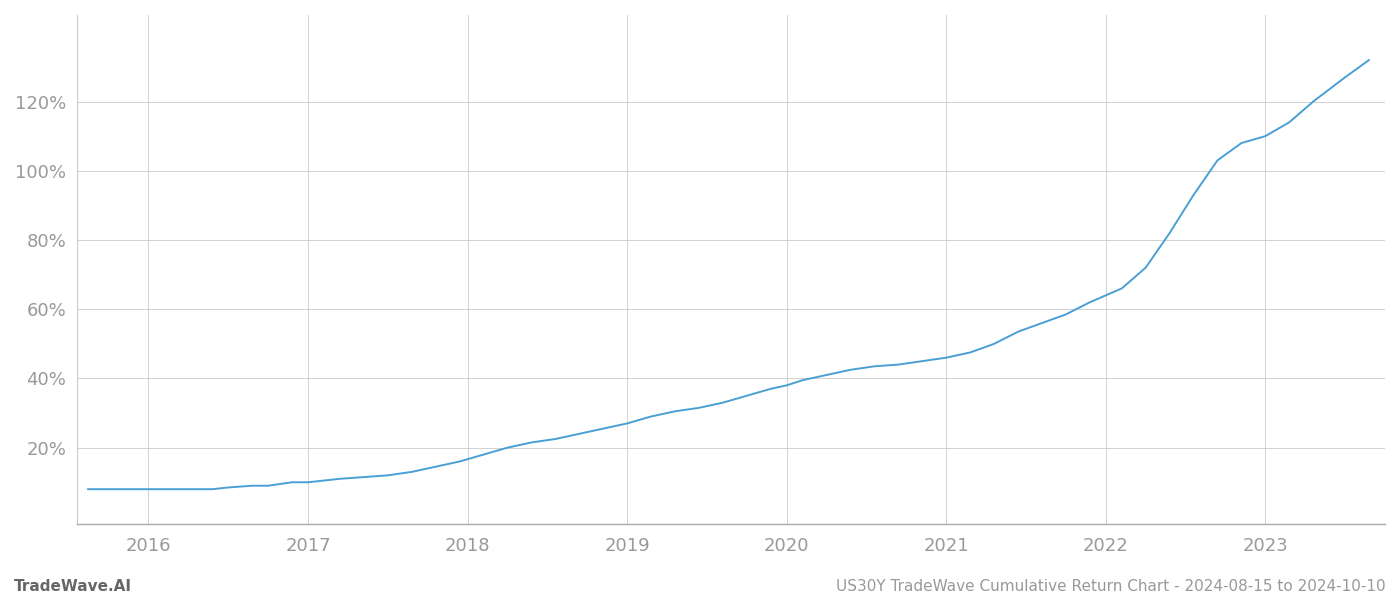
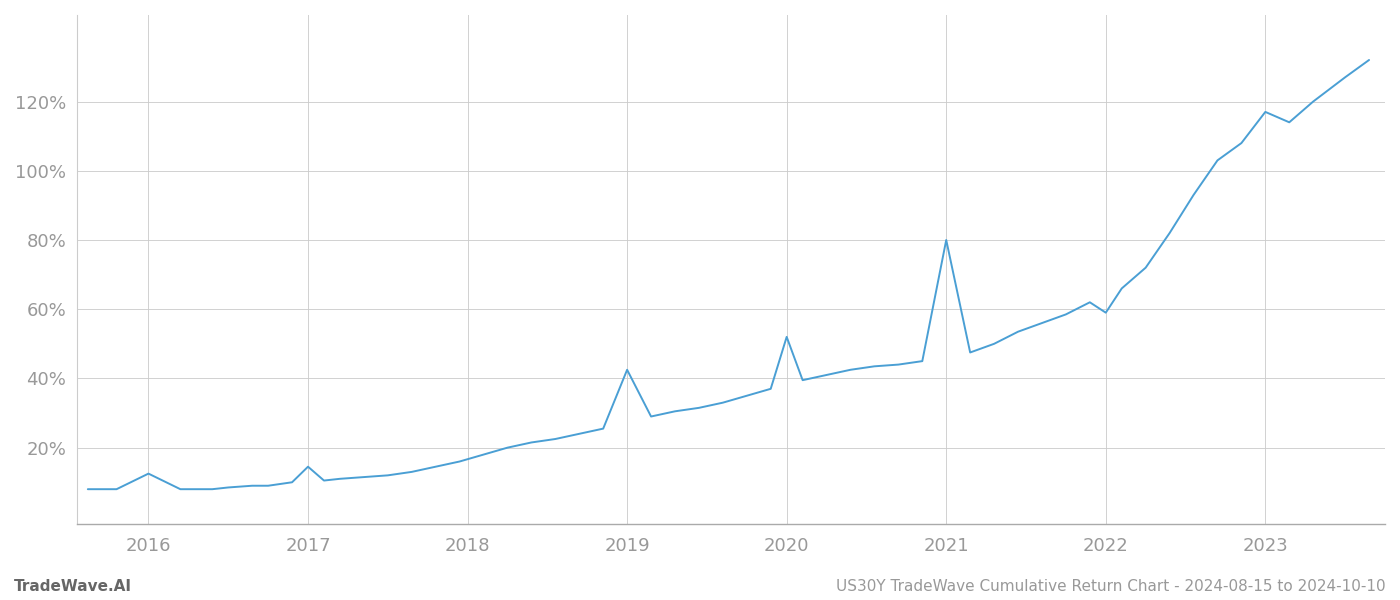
2016: 8.0% -> 12.5%
2017: 10.0% -> 14.5%
2019: 27.0% -> 42.5%
2020: 38.0% -> 52.0%
2021: 46.0% -> 80.0%
2022: 64.0% -> 59.0%
2023: 110.0% -> 117.0%
